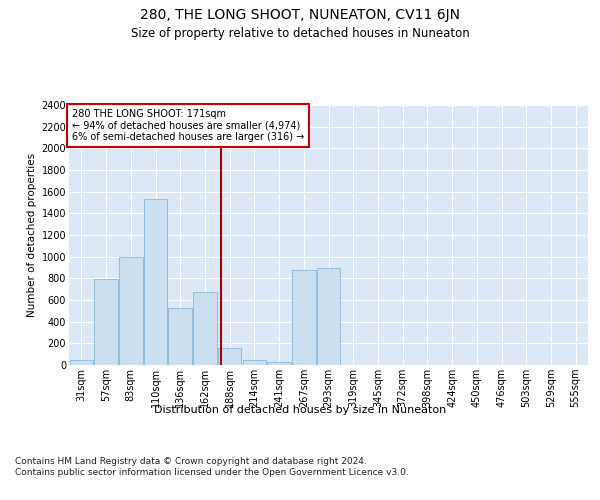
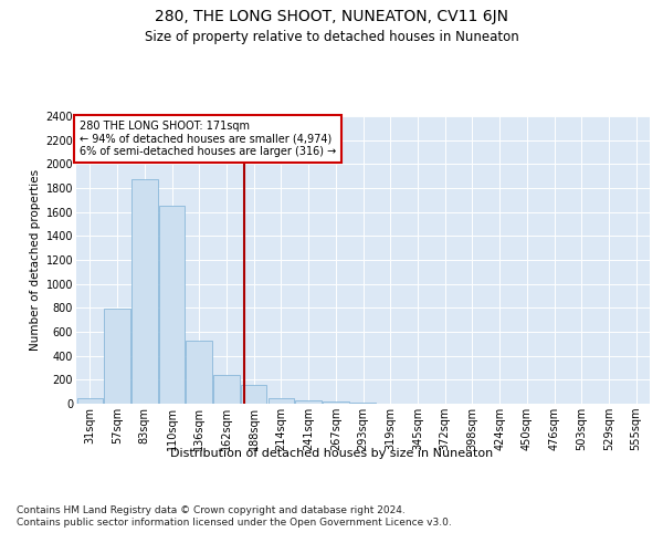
83sqm: 1000 -> 1870
110sqm: 1530 -> 1650
162sqm: 670 -> 240
267sqm: 880 -> 20
293sqm: 900 -> 0
